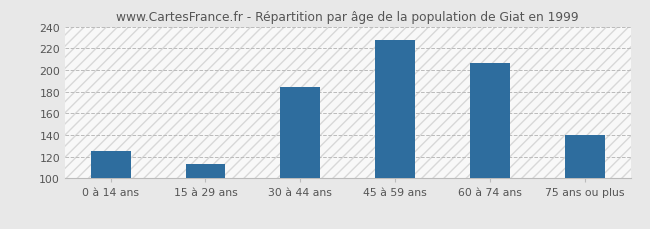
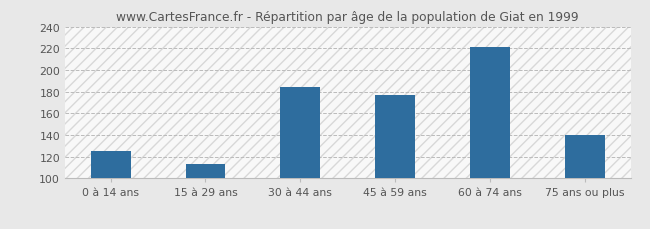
45 à 59 ans: 228 -> 177
60 à 74 ans: 206 -> 221
